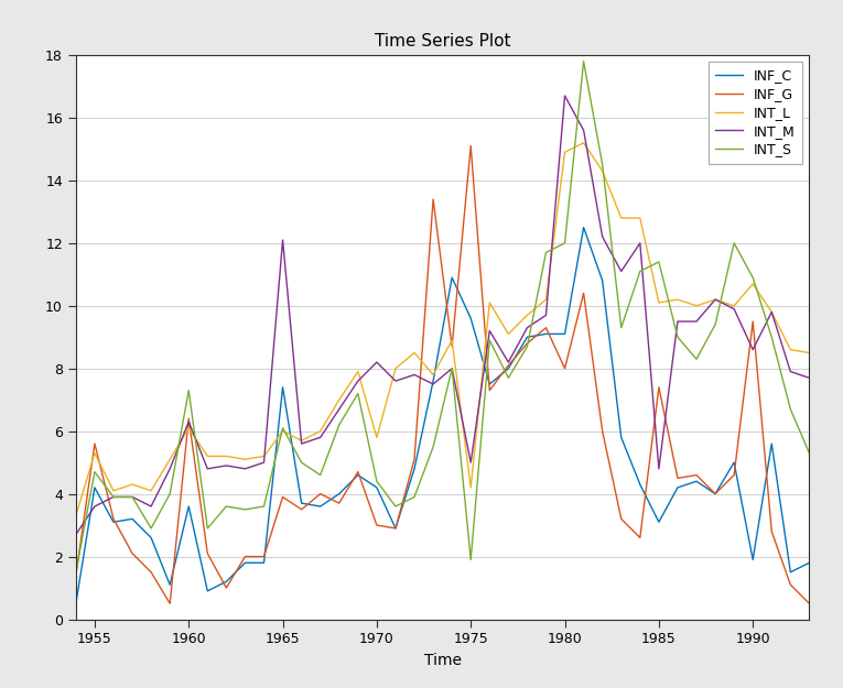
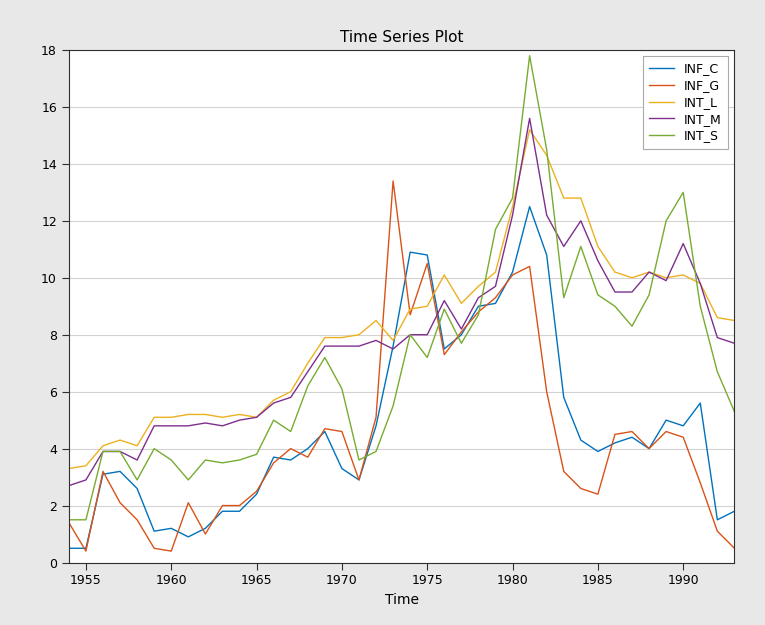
INF_C/1955: 4.2 -> 0.5
INF_G/1955: 5.6 -> 0.4
INT_L/1955: 5.3 -> 3.4
INT_M/1955: 3.6 -> 2.9
INT_S/1955: 4.7 -> 1.5
INF_C/1960: 3.6 -> 1.2
INF_G/1960: 6.4 -> 0.4
INT_L/1960: 6.1 -> 5.1
INT_M/1960: 6.3 -> 4.8
INT_S/1960: 7.3 -> 3.6
INF_C/1965: 7.4 -> 2.4
INF_G/1965: 3.9 -> 2.5
INT_L/1965: 6.0 -> 5.1
INT_M/1965: 12.1 -> 5.1
INT_S/1965: 6.1 -> 3.8
INF_C/1970: 4.2 -> 3.3
INF_G/1970: 3.0 -> 4.6
INT_L/1970: 5.8 -> 7.9
INT_M/1970: 8.2 -> 7.6
INT_S/1970: 4.4 -> 6.1
INF_C/1975: 9.6 -> 10.8
INF_G/1975: 15.1 -> 10.5
INT_L/1975: 4.2 -> 9.0
INT_M/1975: 5.0 -> 8.0
INT_S/1975: 1.9 -> 7.2
INF_C/1980: 9.1 -> 10.2
INF_G/1980: 8.0 -> 10.1
INT_L/1980: 14.9 -> 12.5
INT_M/1980: 16.7 -> 12.2
INT_S/1980: 12.0 -> 12.8
INF_C/1985: 3.1 -> 3.9
INF_G/1985: 7.4 -> 2.4
INT_L/1985: 10.1 -> 11.1
INT_M/1985: 4.8 -> 10.6
INT_S/1985: 11.4 -> 9.4
INF_C/1990: 1.9 -> 4.8
INF_G/1990: 9.5 -> 4.4
INT_L/1990: 10.7 -> 10.1
INT_M/1990: 8.6 -> 11.2
INT_S/1990: 10.9 -> 13.0
